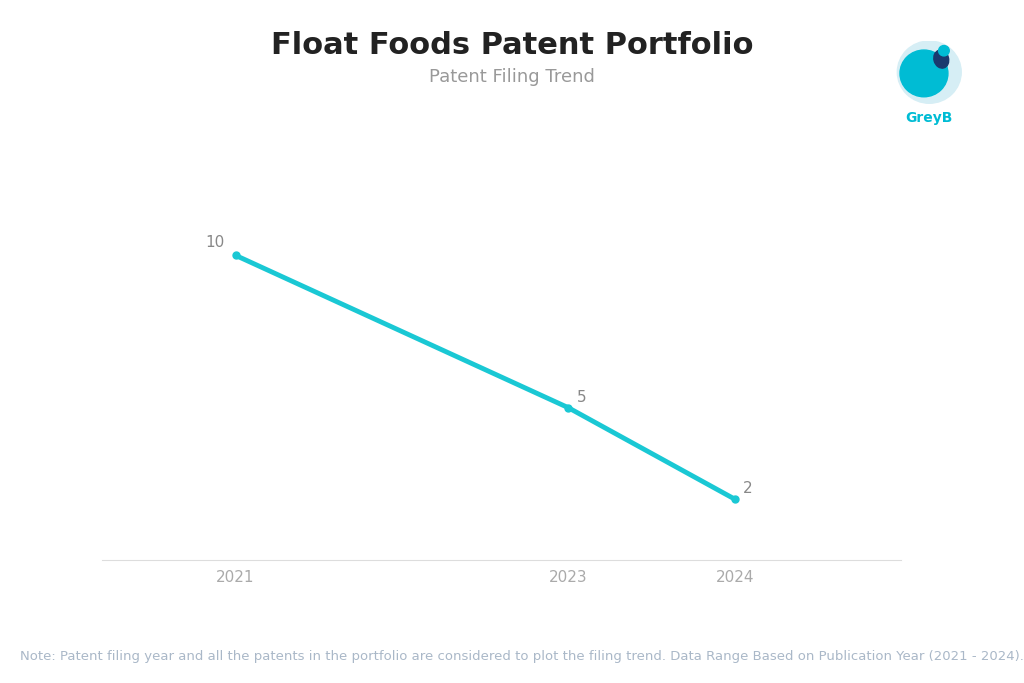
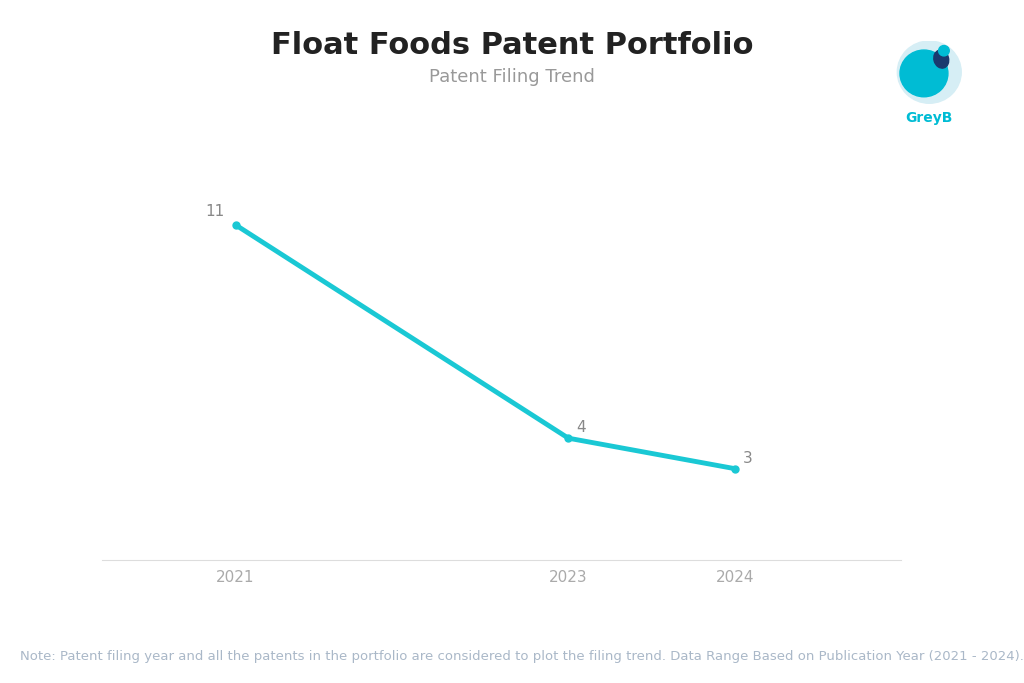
2021: 10 -> 11
2023: 5 -> 4
2024: 2 -> 3
